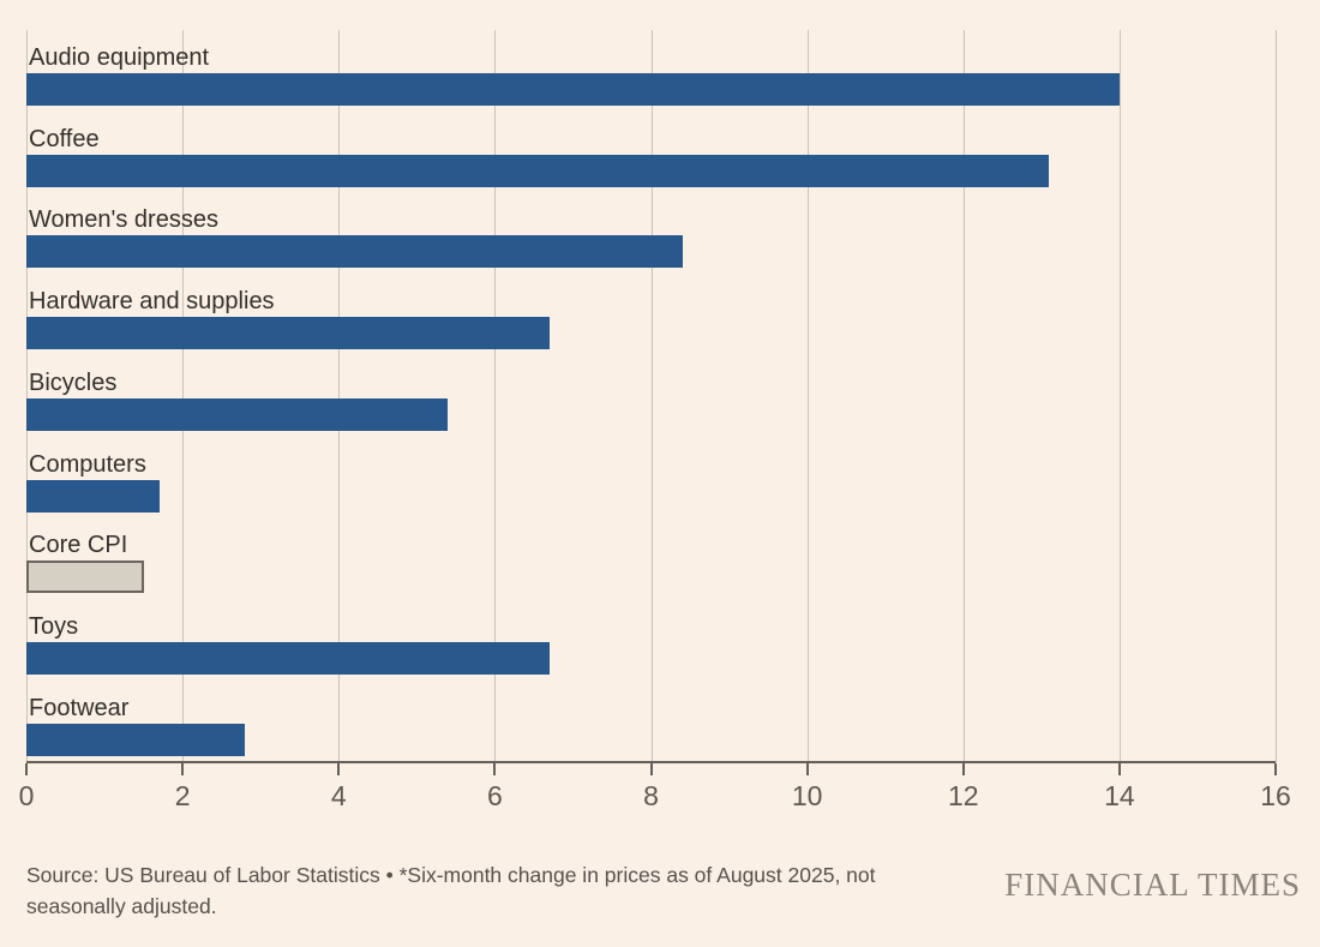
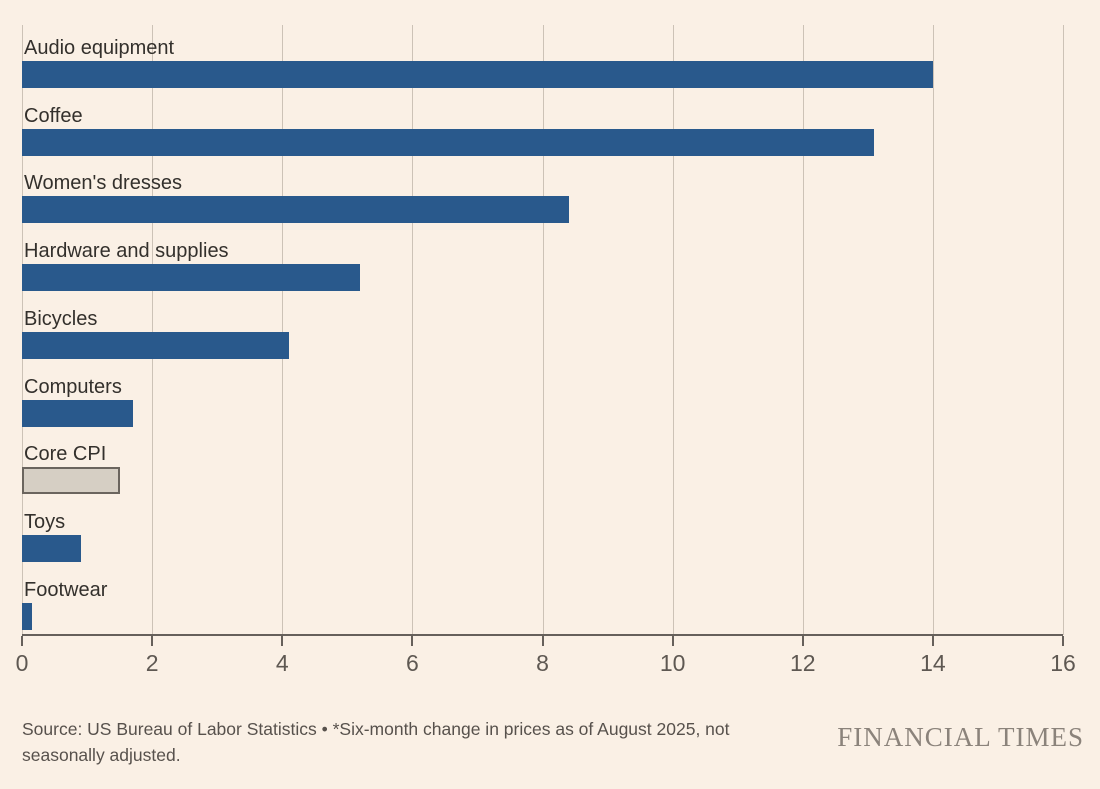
Hardware and supplies: 6.7 -> 5.2
Bicycles: 5.4 -> 4.1
Toys: 6.7 -> 0.9
Footwear: 2.8 -> 0.1
